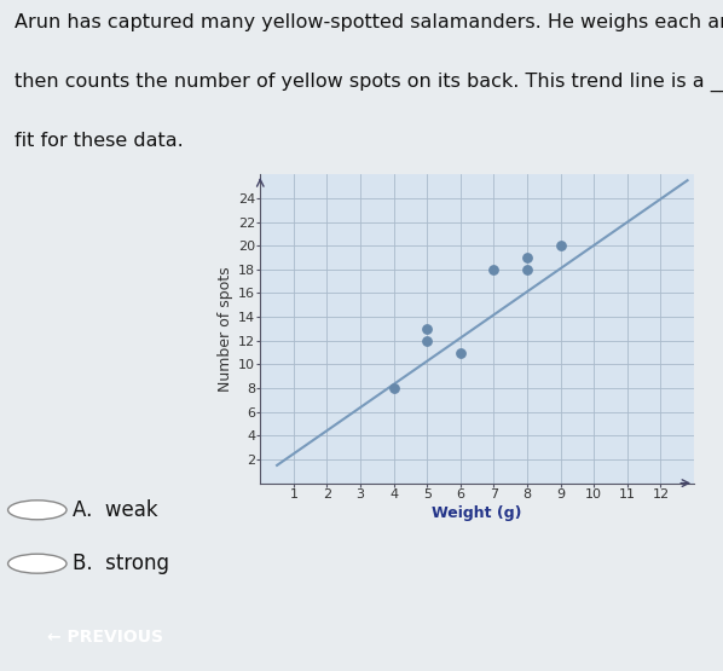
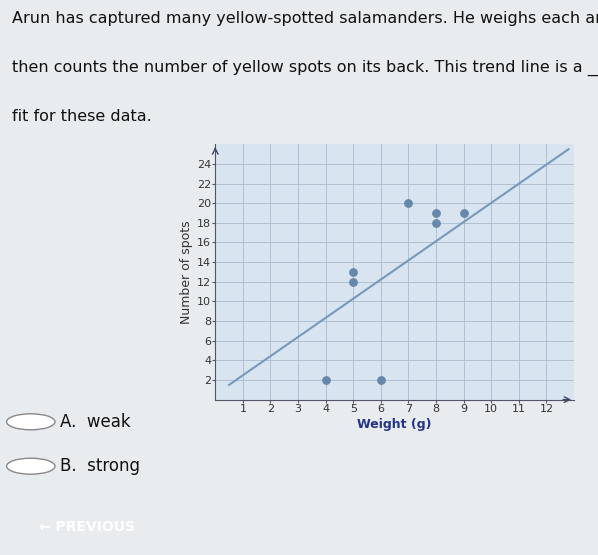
4: 8 -> 2
6: 11 -> 2
7: 18 -> 20
9: 20 -> 19
